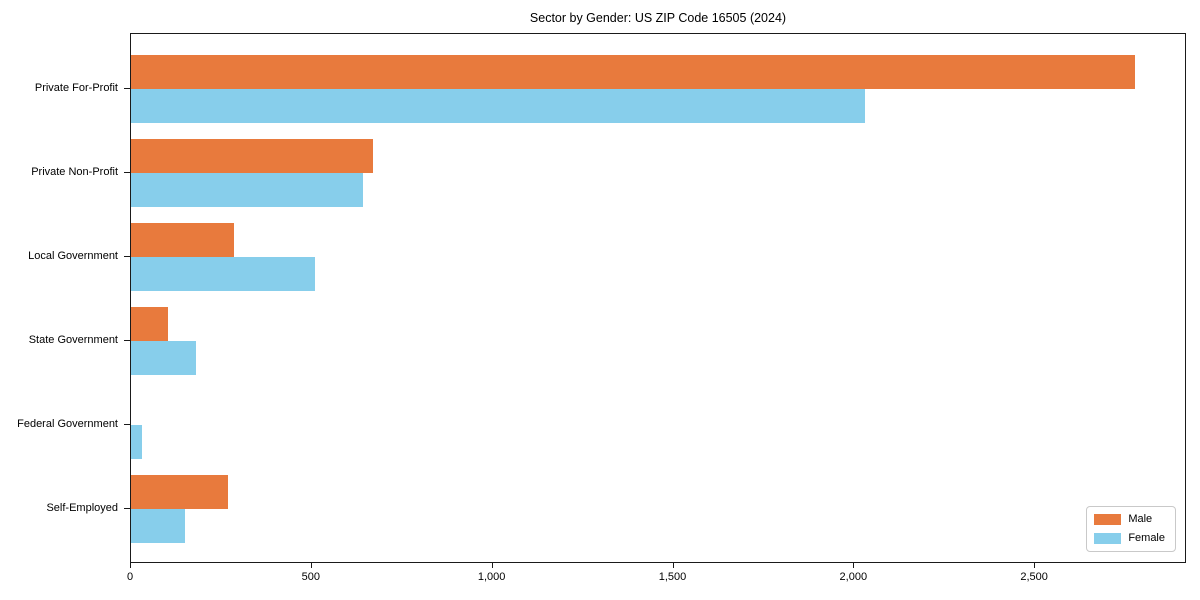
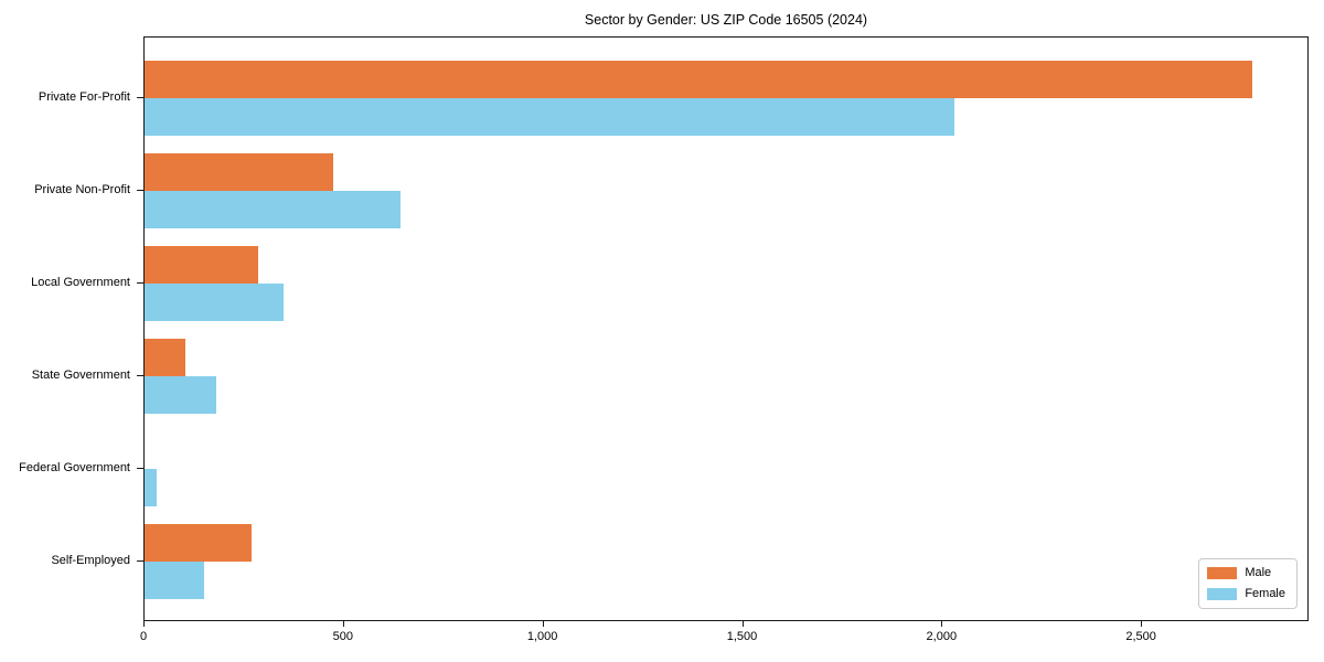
Male/Private Non-Profit: 670 -> 470
Female/Local Government: 510 -> 350
